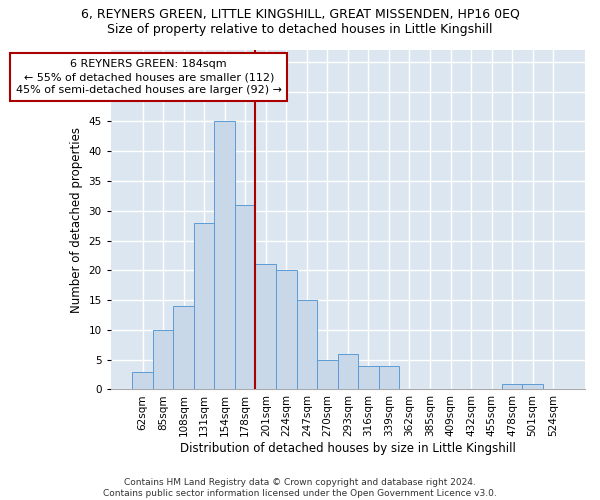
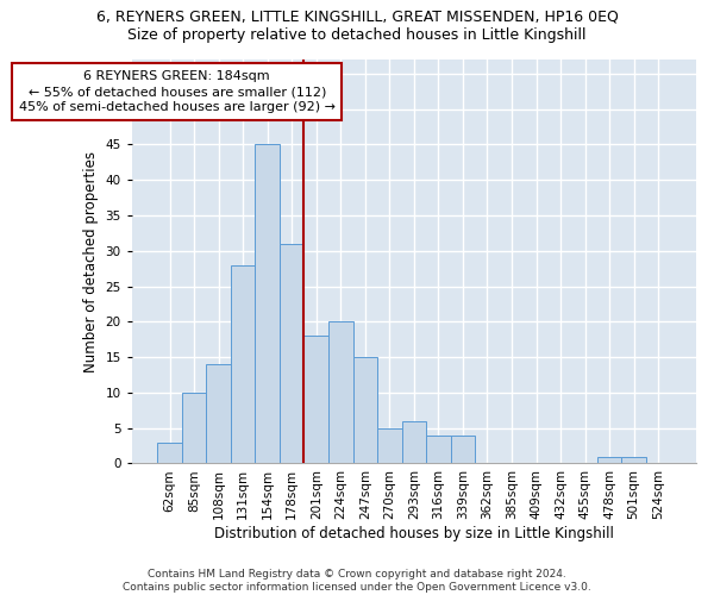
201sqm: 21 -> 18
